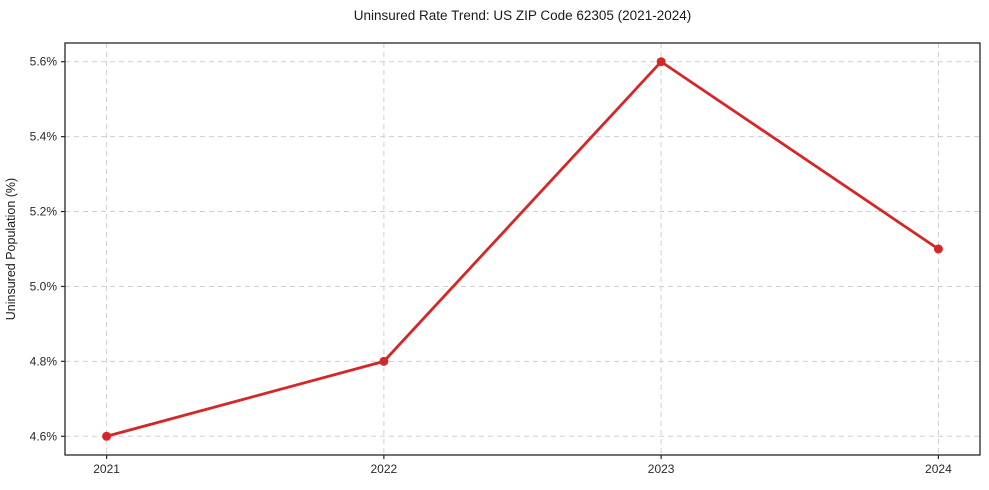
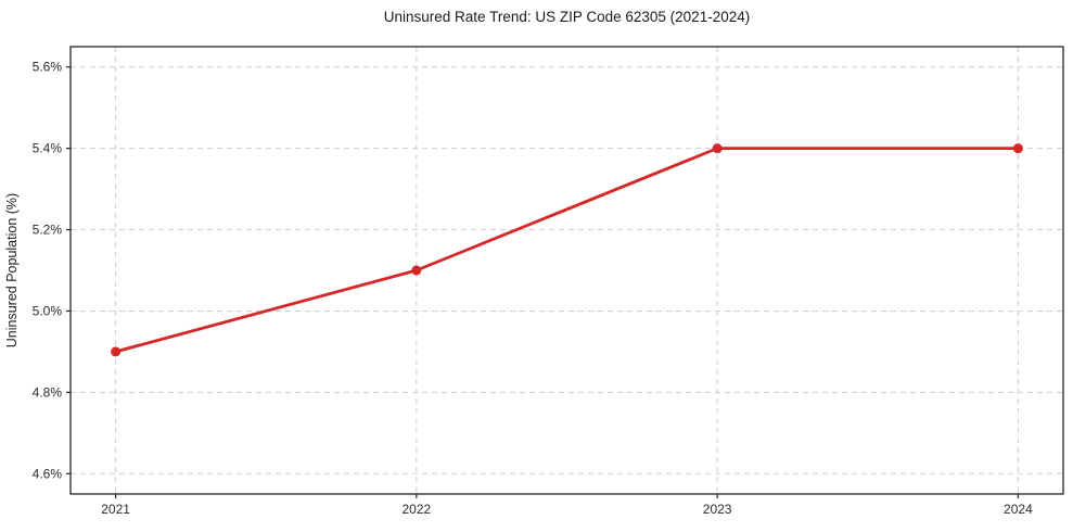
2021: 4.6% -> 4.9%
2022: 4.8% -> 5.1%
2023: 5.6% -> 5.4%
2024: 5.1% -> 5.4%
